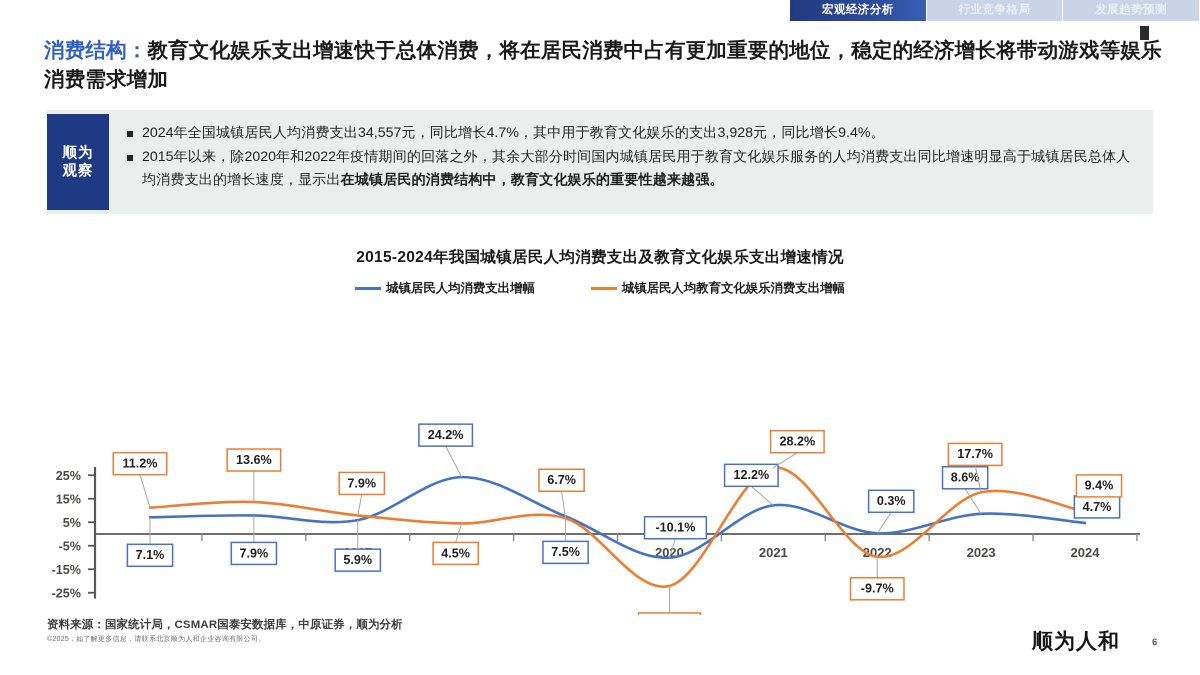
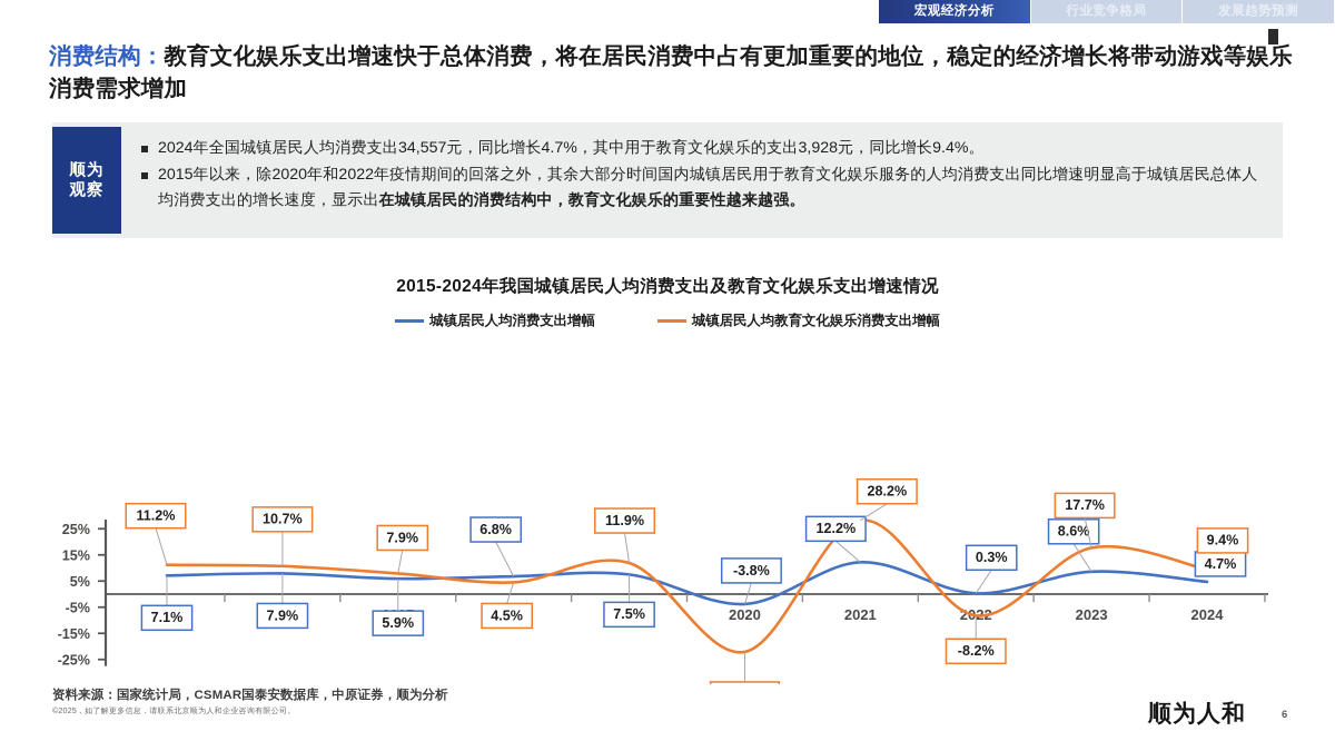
城镇居民人均教育文化娱乐消费支出增幅/2016: 13.6% -> 10.7%
城镇居民人均消费支出增幅/2018: 24.2% -> 6.8%
城镇居民人均教育文化娱乐消费支出增幅/2019: 6.7% -> 11.9%
城镇居民人均消费支出增幅/2020: -10.1% -> -3.8%
城镇居民人均教育文化娱乐消费支出增幅/2022: -9.7% -> -8.2%
